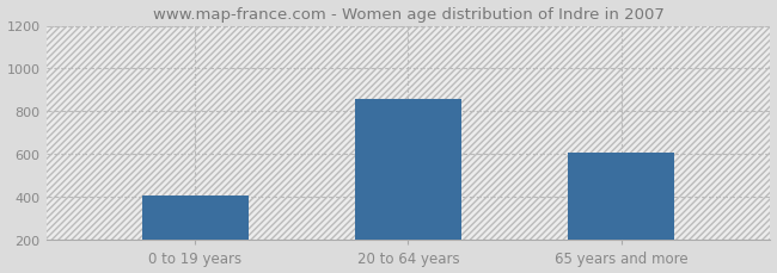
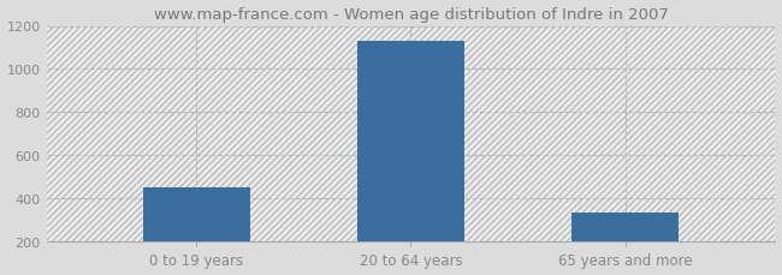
0 to 19 years: 410 -> 450
20 to 64 years: 860 -> 1130
65 years and more: 610 -> 330
